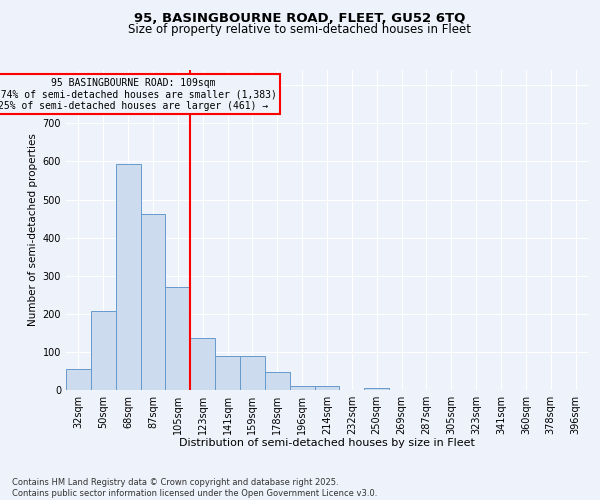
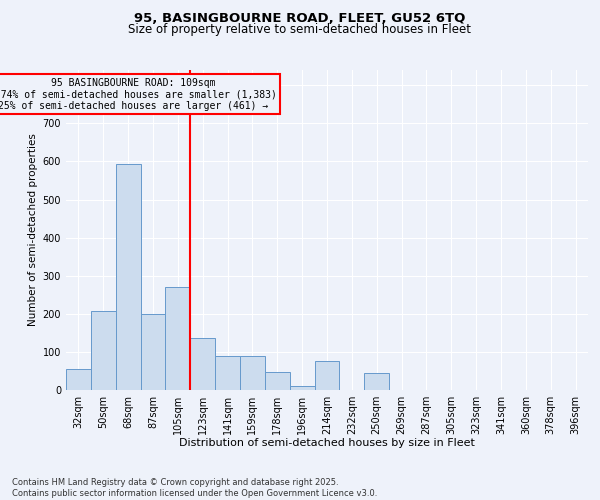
87sqm: 462 -> 200
214sqm: 10 -> 75
250sqm: 5 -> 45
